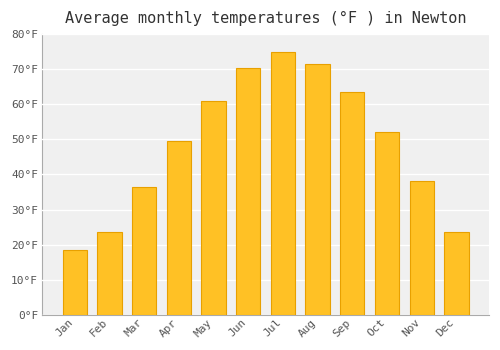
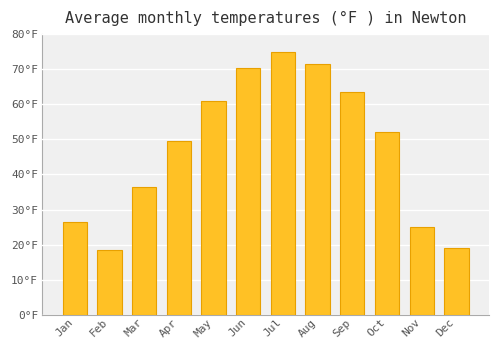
Jan: 18.5°F -> 26.5°F
Feb: 23.5°F -> 18.5°F
Nov: 38.0°F -> 25.0°F
Dec: 23.5°F -> 19.0°F
